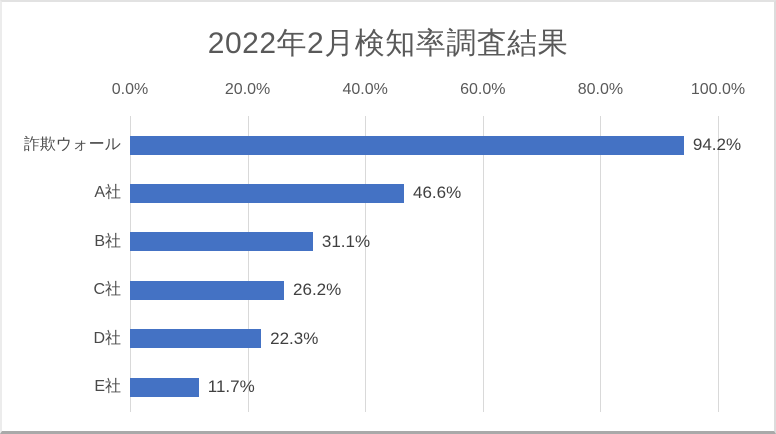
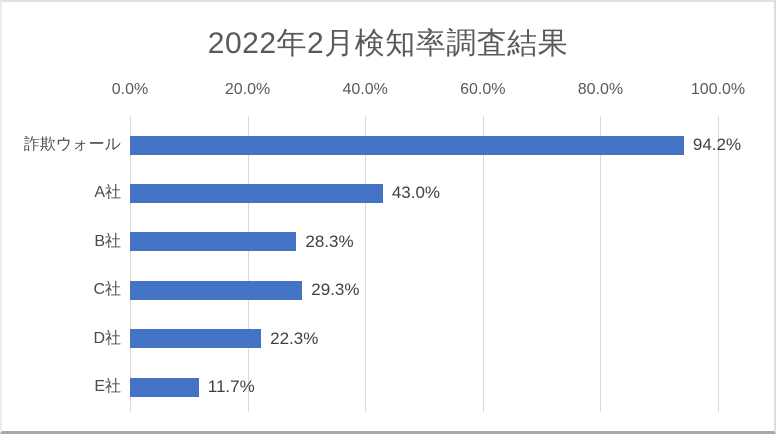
A社: 46.6% -> 43.0%
B社: 31.1% -> 28.3%
C社: 26.2% -> 29.3%
